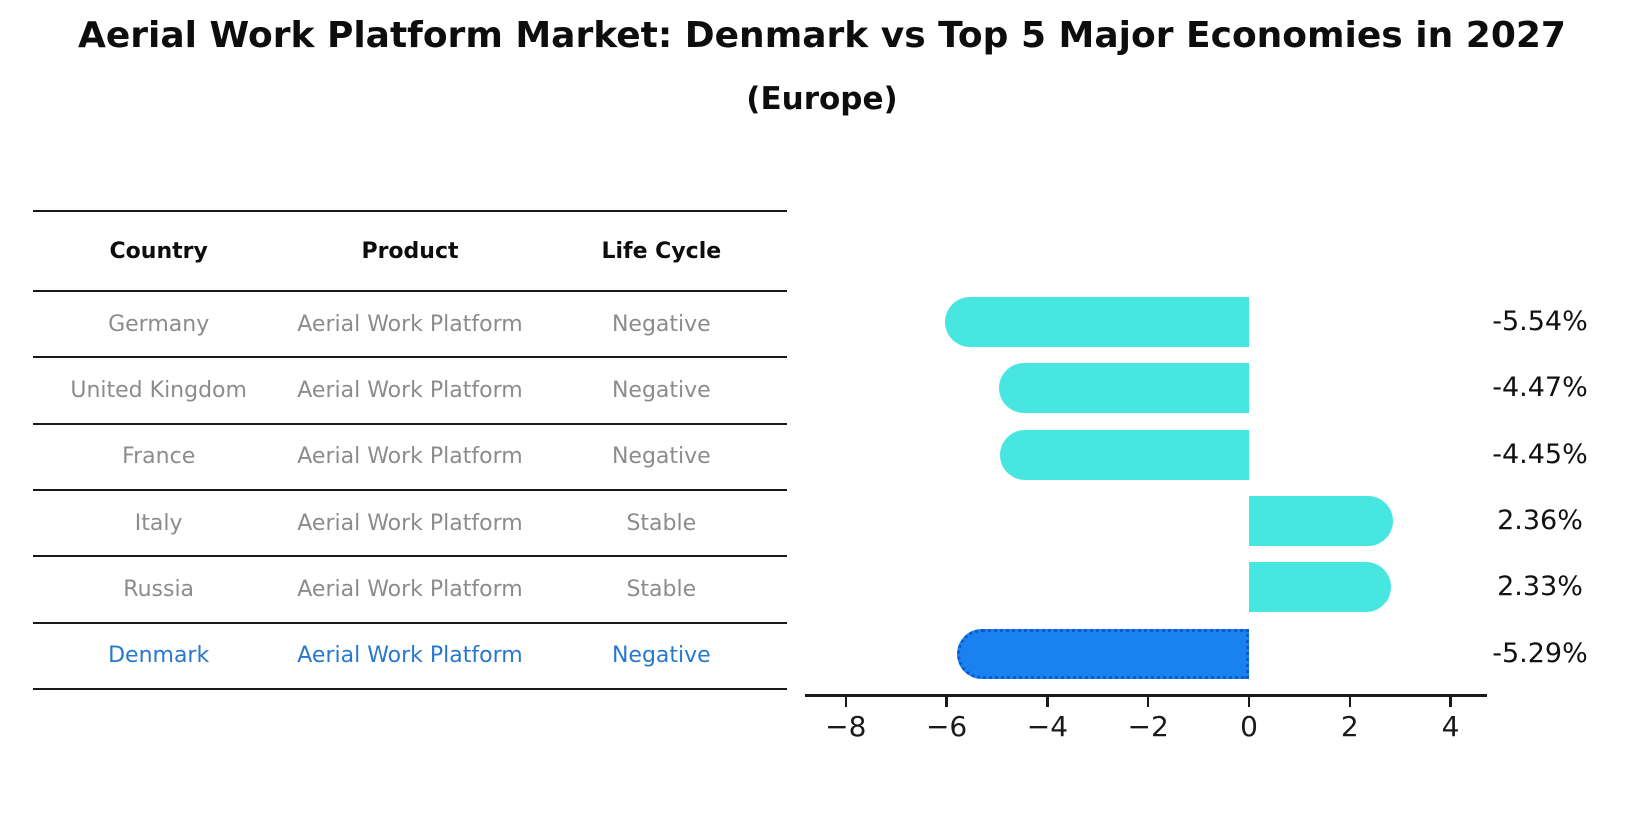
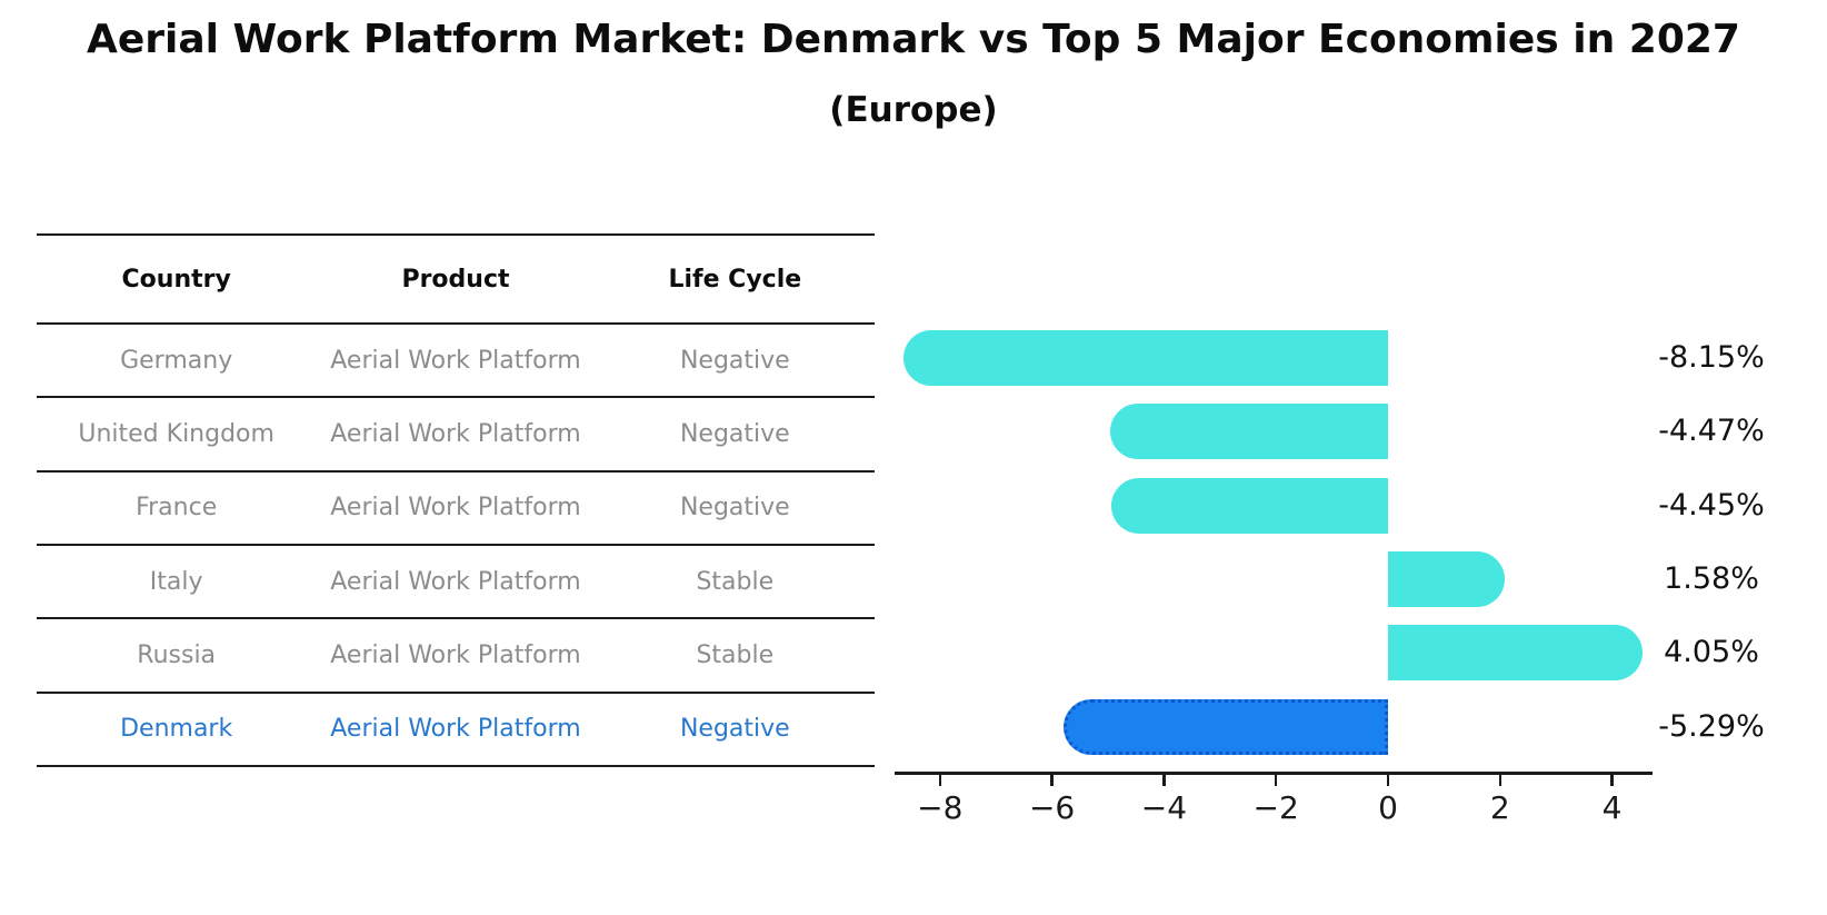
Germany: -5.54% -> -8.15%
Italy: 2.36% -> 1.58%
Russia: 2.33% -> 4.05%
